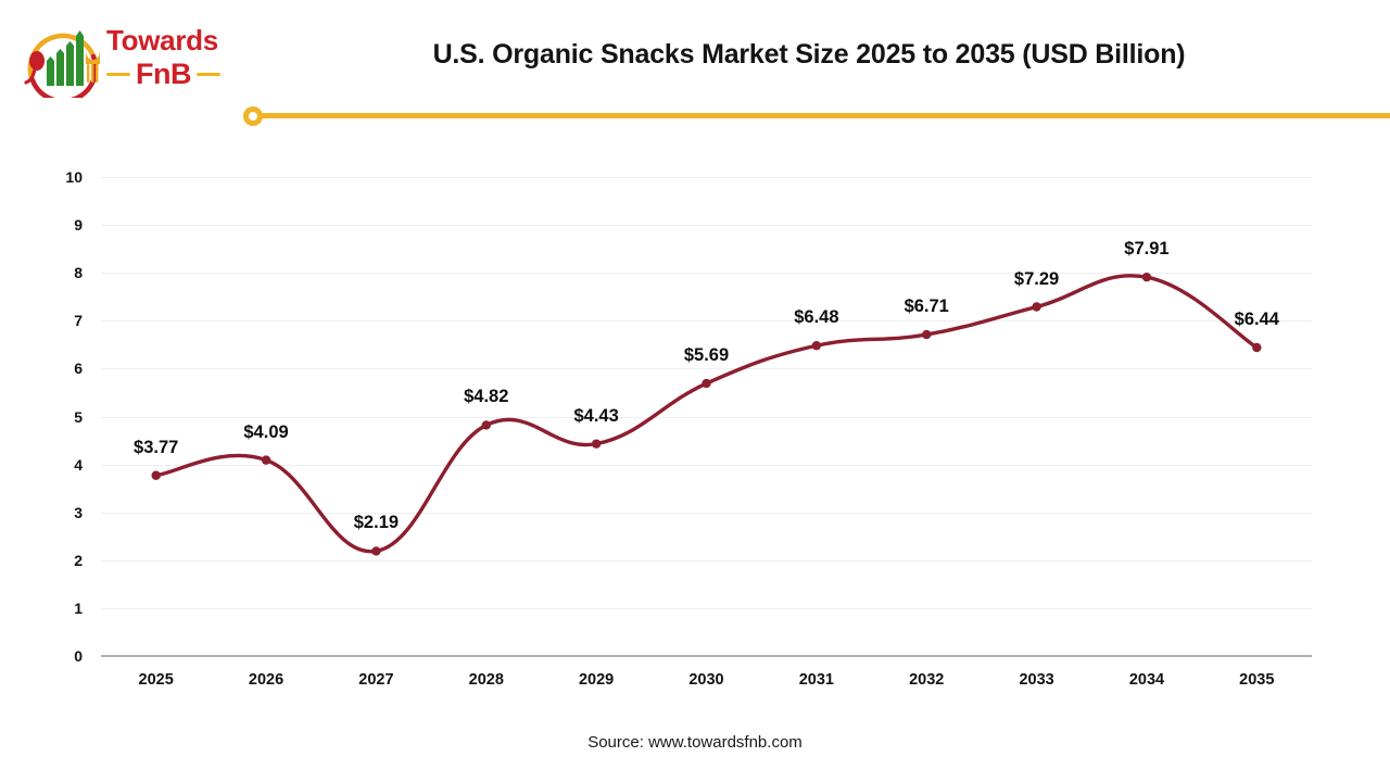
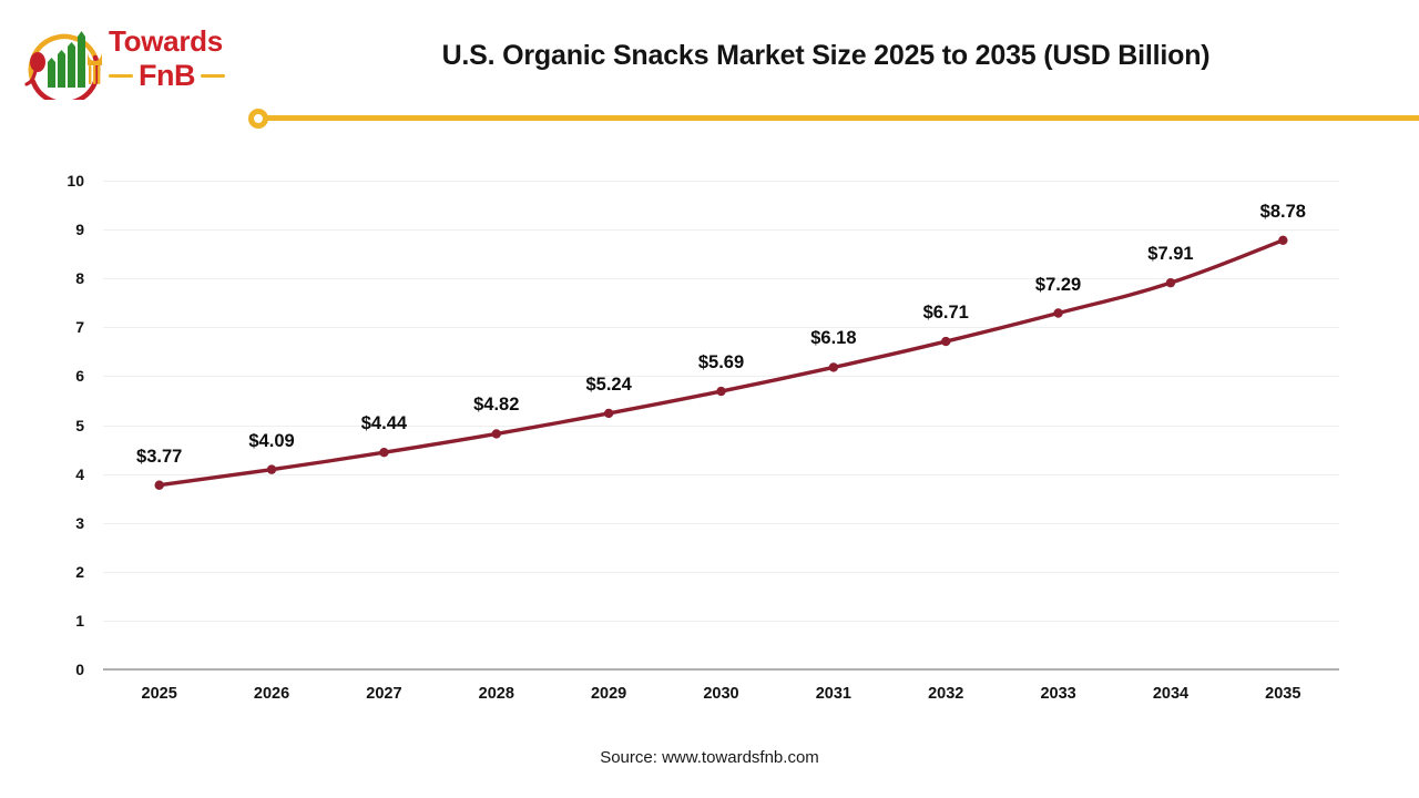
2027: $2.19 -> $4.44
2029: $4.43 -> $5.24
2031: $6.48 -> $6.18
2035: $6.44 -> $8.78
